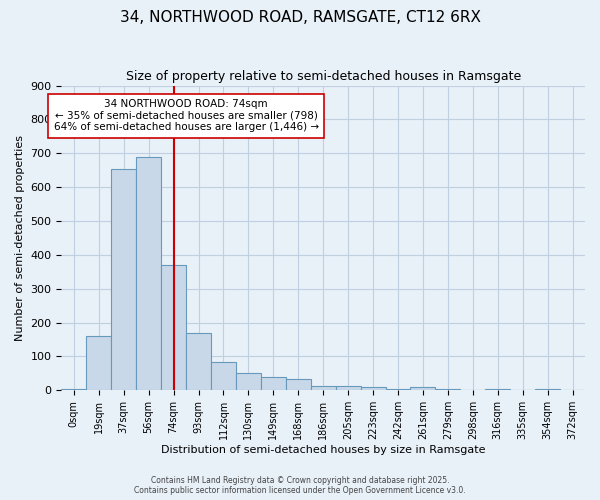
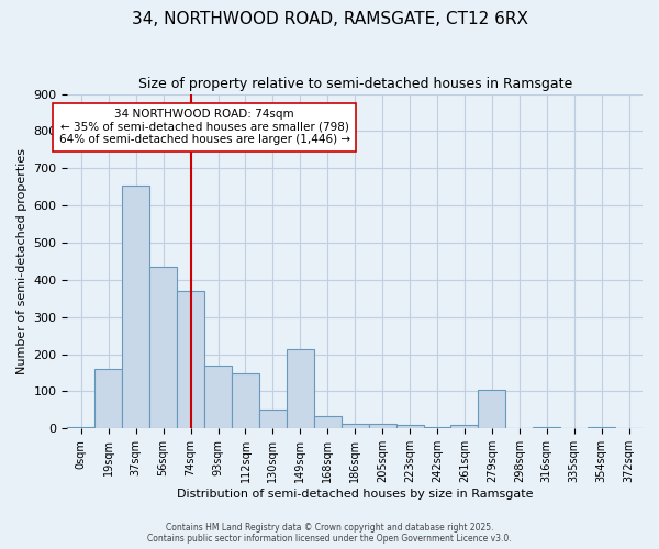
56sqm: 690 -> 435
112sqm: 85 -> 150
149sqm: 40 -> 215
279sqm: 5 -> 105
